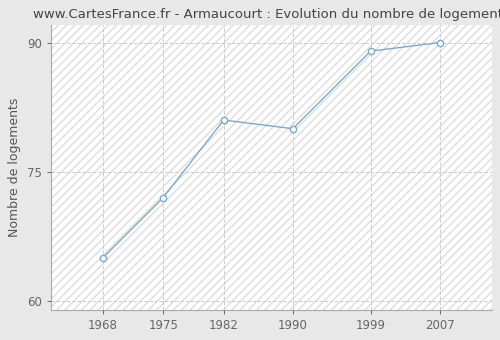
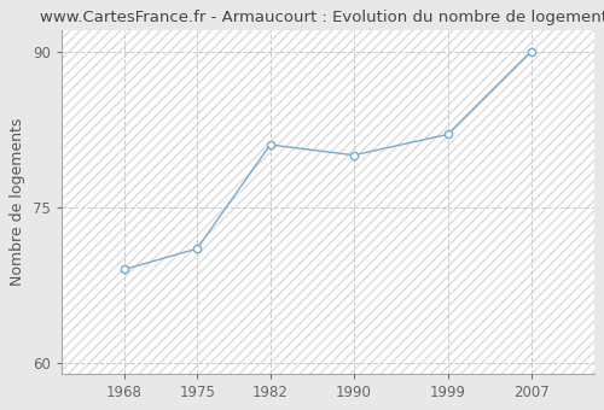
1968: 65 -> 69
1975: 72 -> 71
1999: 89 -> 82
